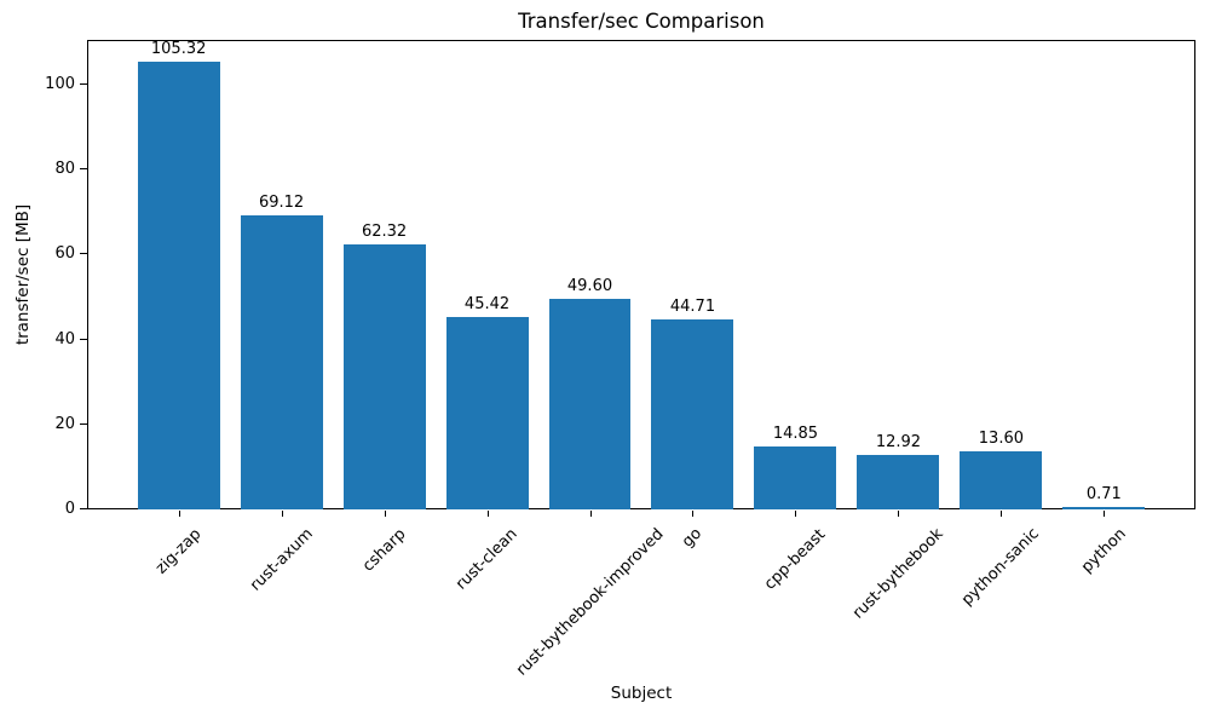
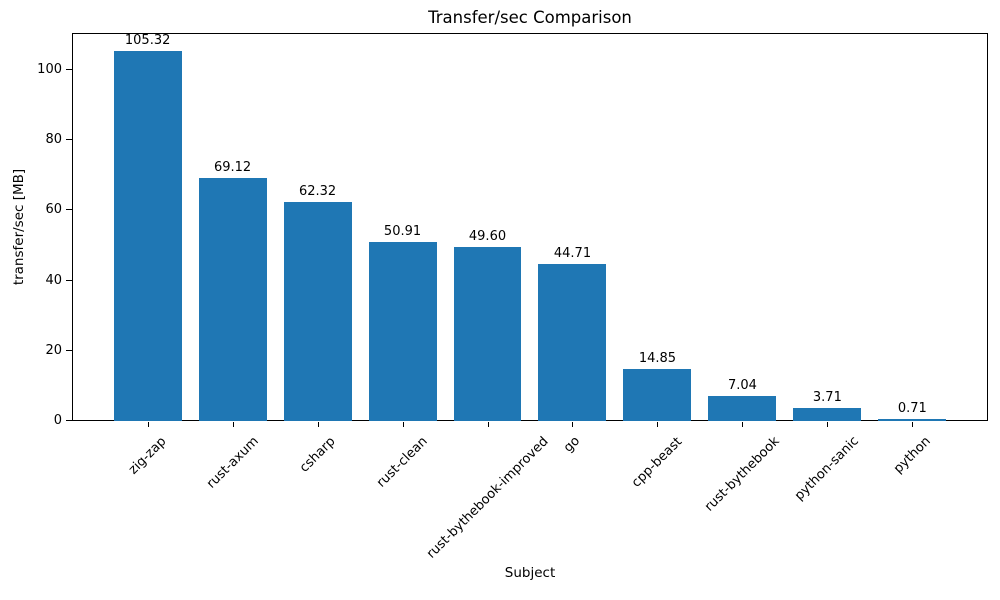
rust-clean: 45.42 -> 50.91
rust-bythebook: 12.92 -> 7.04
python-sanic: 13.60 -> 3.71
